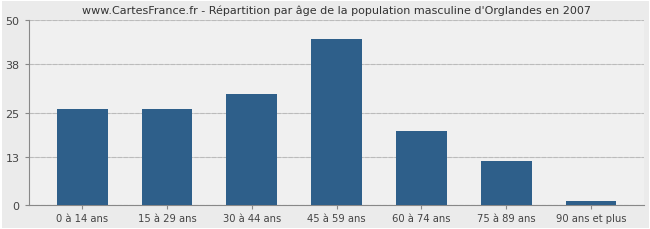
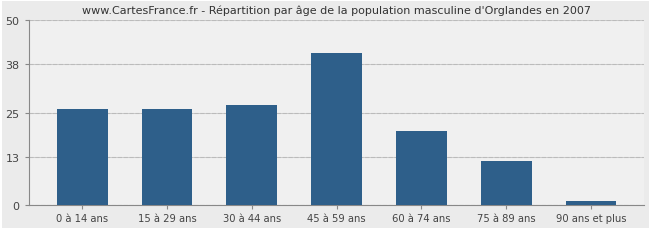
30 à 44 ans: 30 -> 27
45 à 59 ans: 45 -> 41
